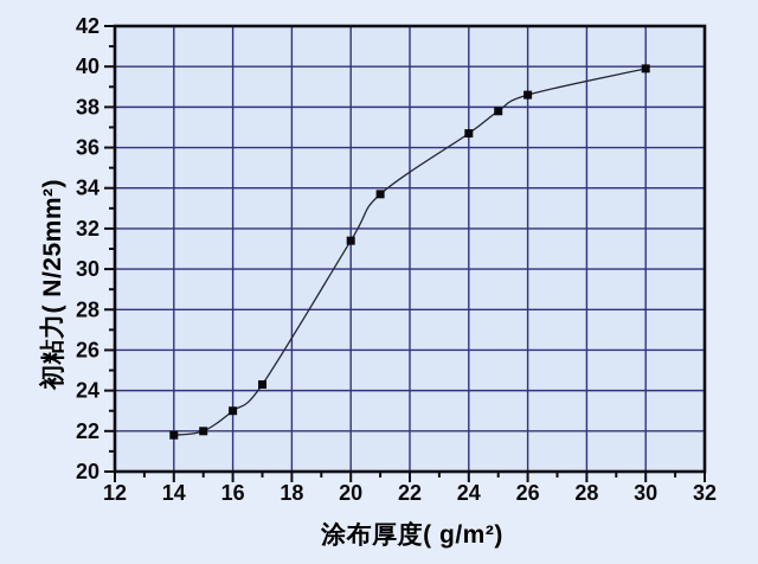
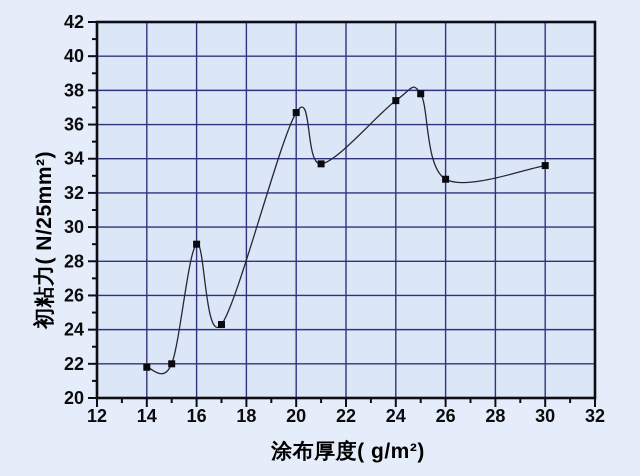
16: 23.0 -> 29.0
20: 31.4 -> 36.7
24: 36.7 -> 37.4
26: 38.6 -> 32.8
30: 39.9 -> 33.6
